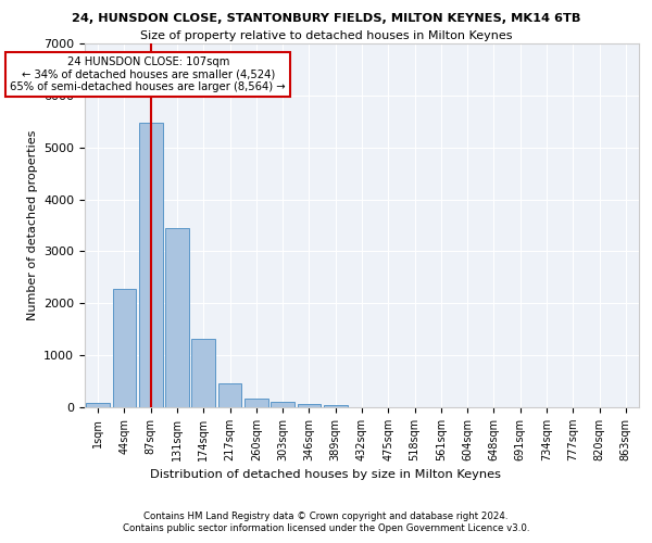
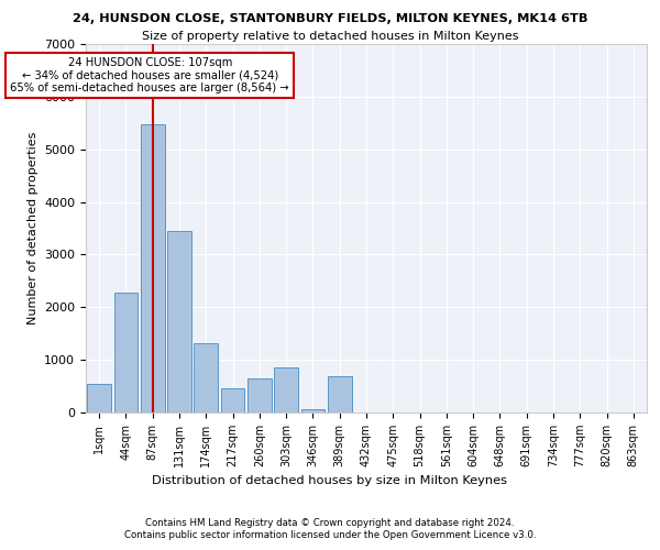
1sqm: 80 -> 550
260sqm: 160 -> 650
303sqm: 100 -> 850
389sqm: 40 -> 700
